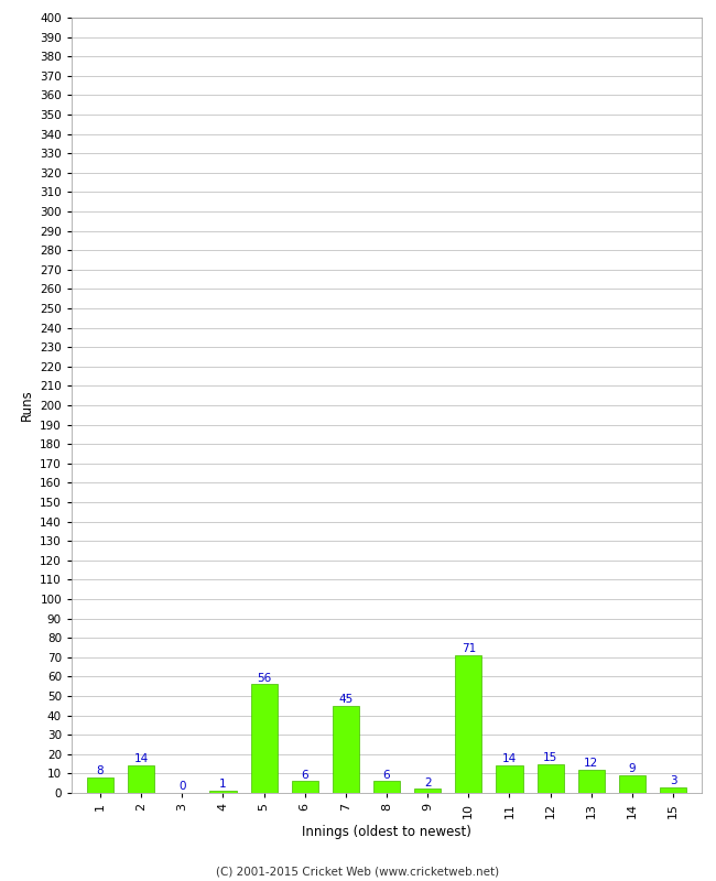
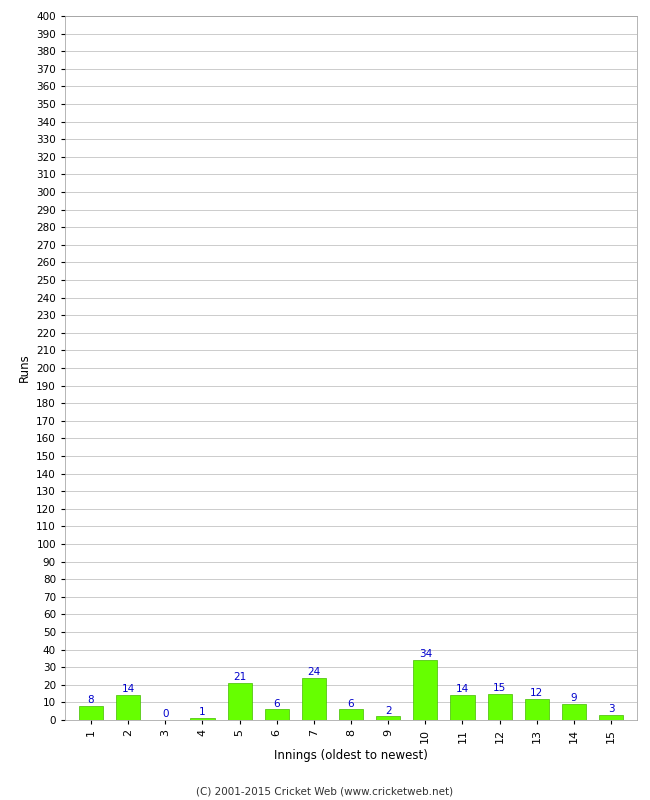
5: 56 -> 21
7: 45 -> 24
10: 71 -> 34
